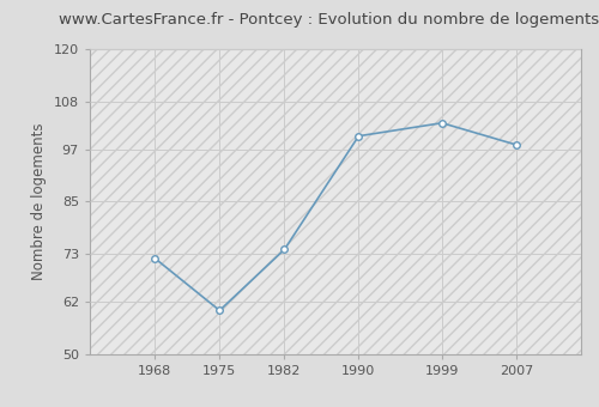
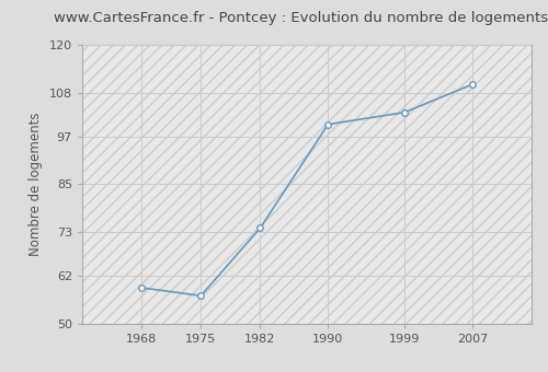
1968: 72 -> 59
1975: 60 -> 57
2007: 98 -> 110
